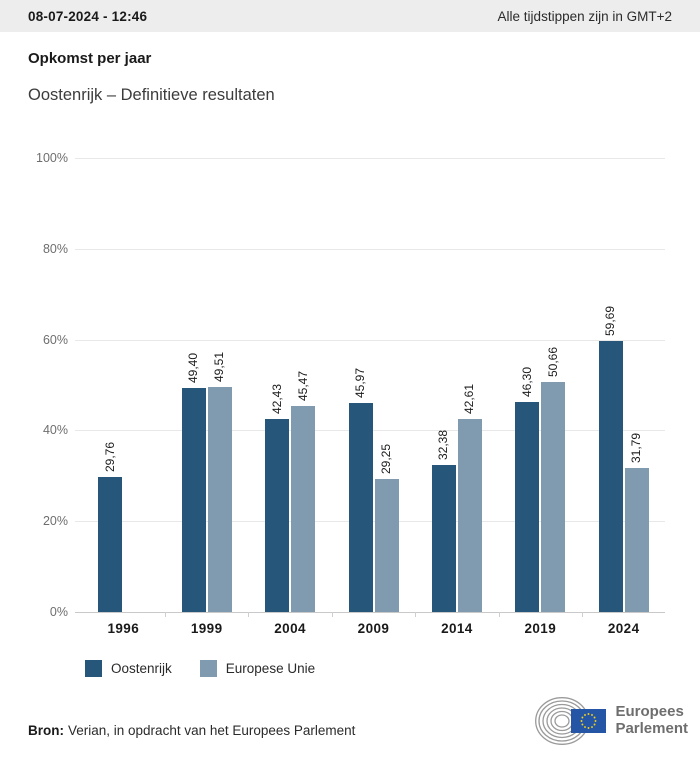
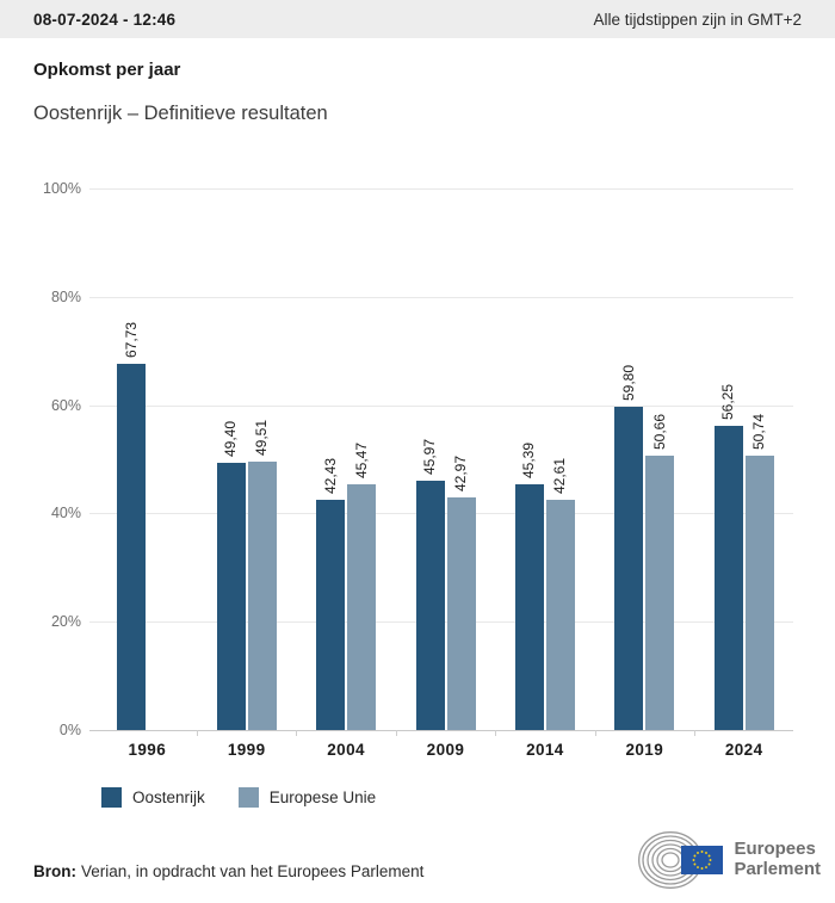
Oostenrijk/1996: 29,76 -> 67,73
Europese Unie/2009: 29,25 -> 42,97
Oostenrijk/2014: 32,38 -> 45,39
Oostenrijk/2019: 46,30 -> 59,80
Oostenrijk/2024: 59,69 -> 56,25
Europese Unie/2024: 31,79 -> 50,74
